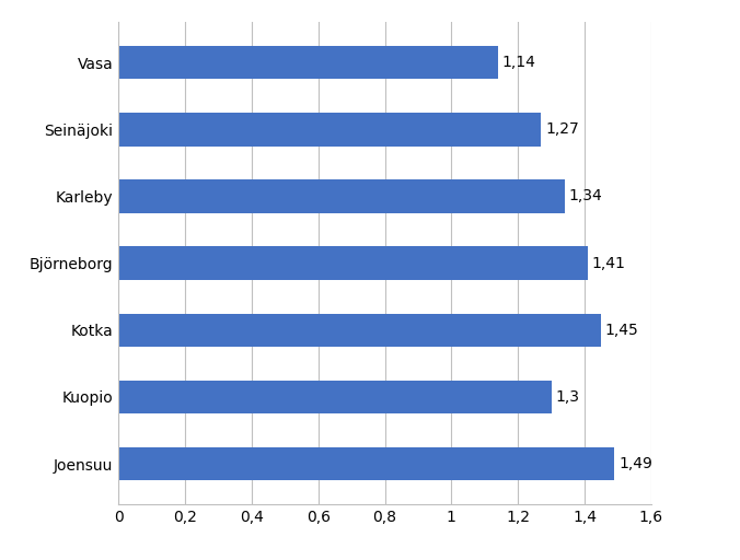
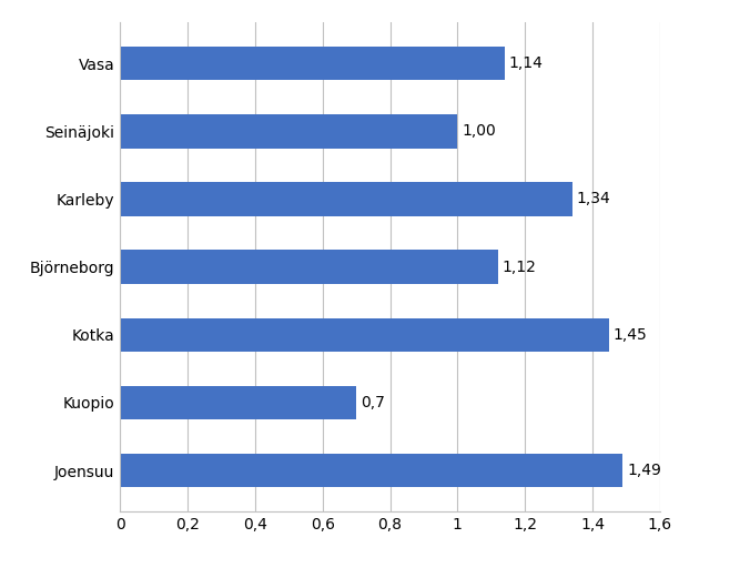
Seinäjoki: 1,27 -> 1,00
Björneborg: 1,41 -> 1,12
Kuopio: 1,3 -> 0,7
